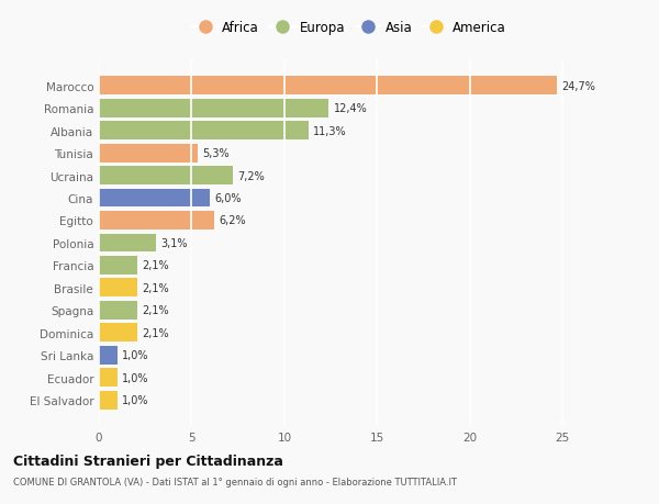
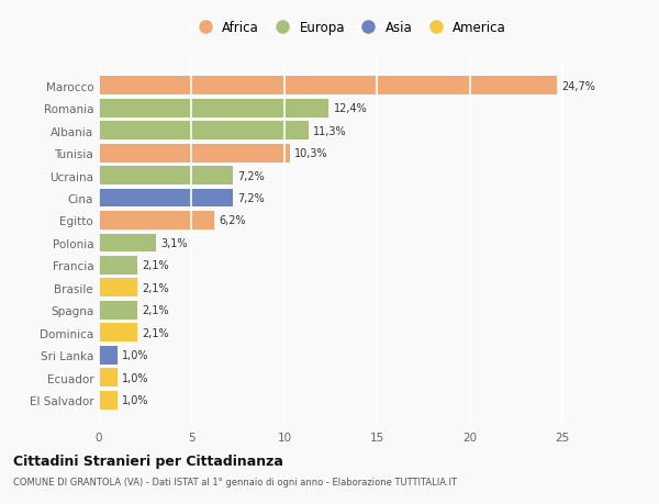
Tunisia: 5,3% -> 10,3%
Cina: 6,0% -> 7,2%
